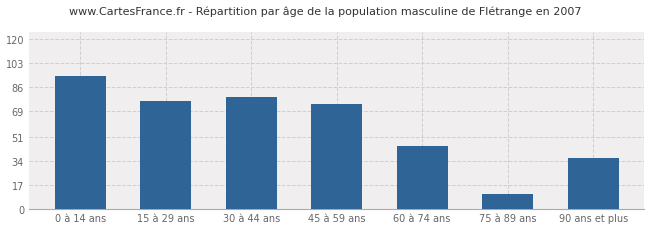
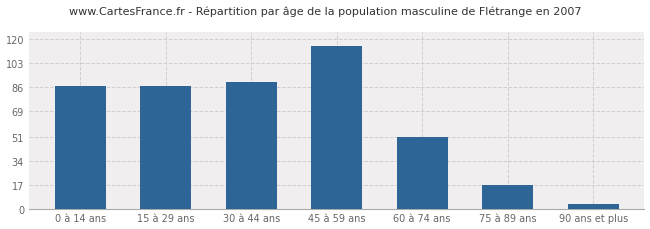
0 à 14 ans: 94 -> 87
15 à 29 ans: 76 -> 87
30 à 44 ans: 79 -> 90
45 à 59 ans: 74 -> 115
60 à 74 ans: 44 -> 51
75 à 89 ans: 10 -> 17
90 ans et plus: 36 -> 3
